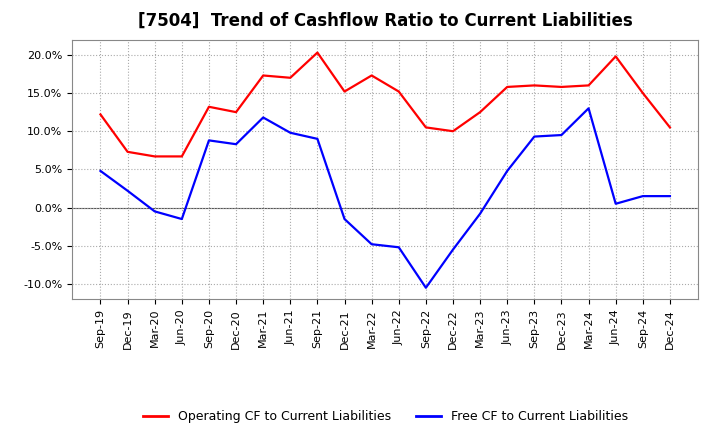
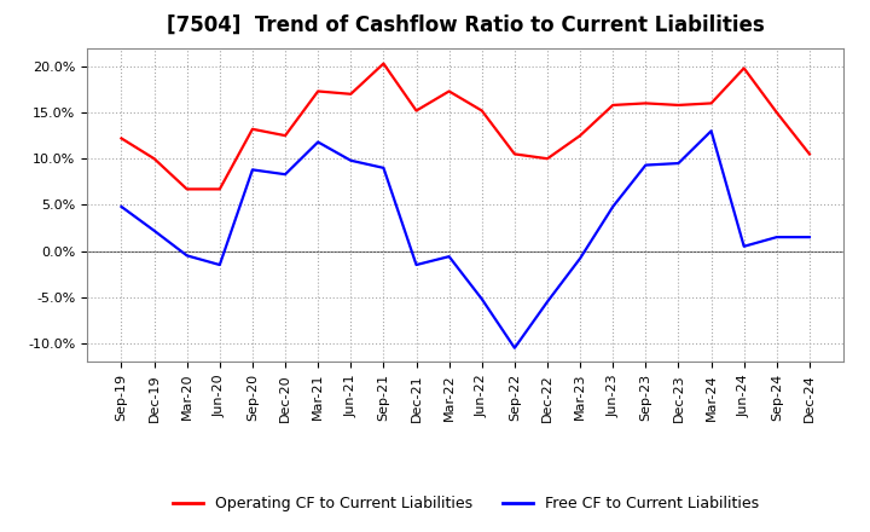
Operating CF to Current Liabilities/Dec-19: 7.3% -> 10.0%
Free CF to Current Liabilities/Mar-22: -4.8% -> -0.6%
